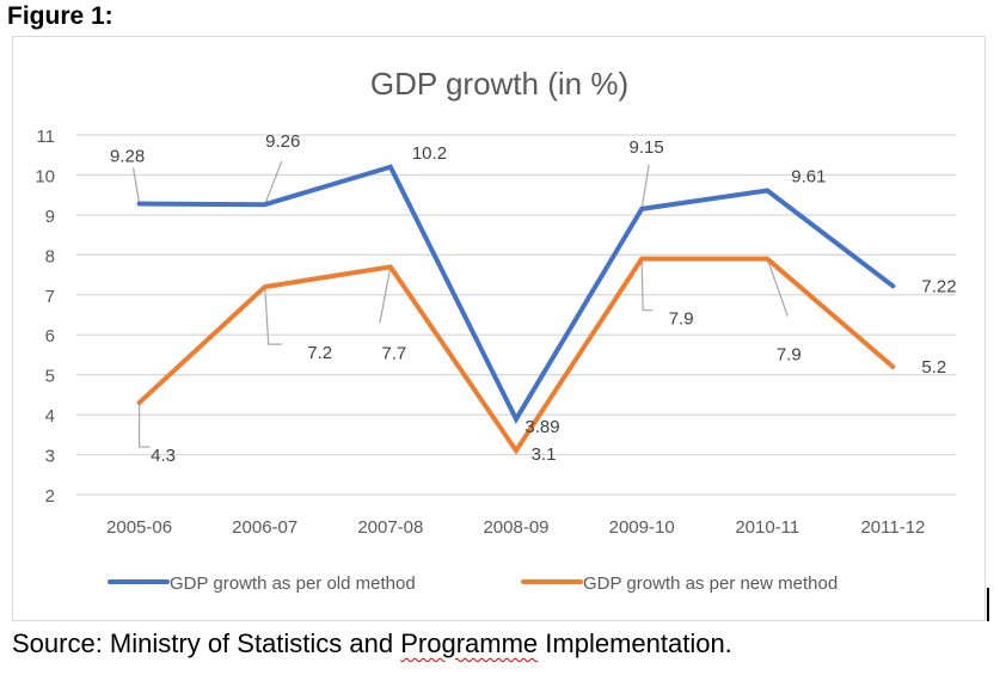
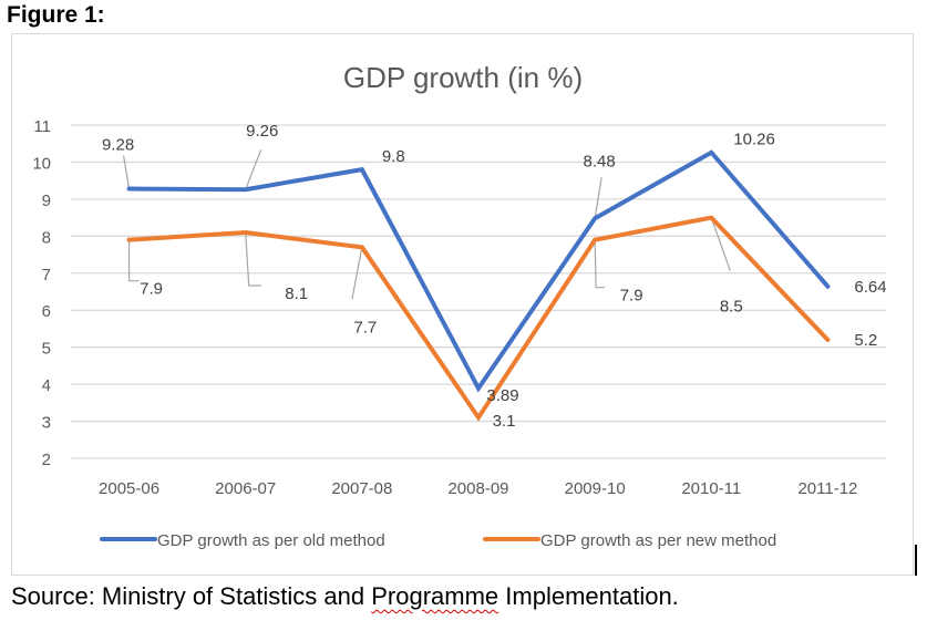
GDP growth as per new method/2005-06: 4.3 -> 7.9
GDP growth as per new method/2006-07: 7.2 -> 8.1
GDP growth as per old method/2007-08: 10.2 -> 9.8
GDP growth as per old method/2009-10: 9.15 -> 8.48
GDP growth as per old method/2010-11: 9.61 -> 10.26
GDP growth as per new method/2010-11: 7.9 -> 8.5
GDP growth as per old method/2011-12: 7.22 -> 6.64
